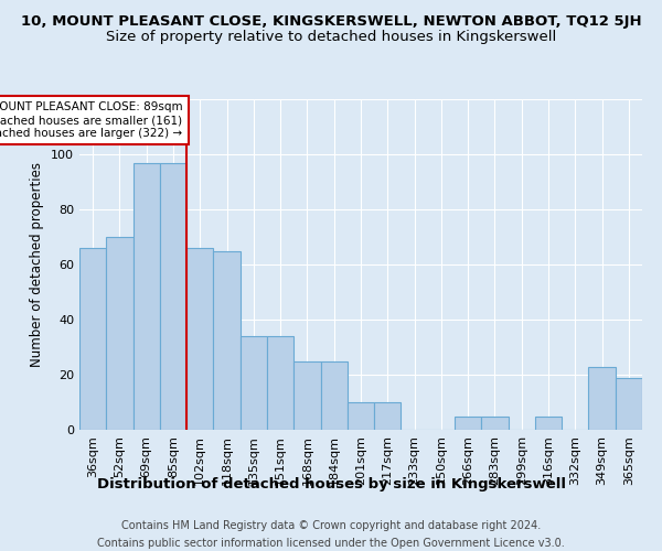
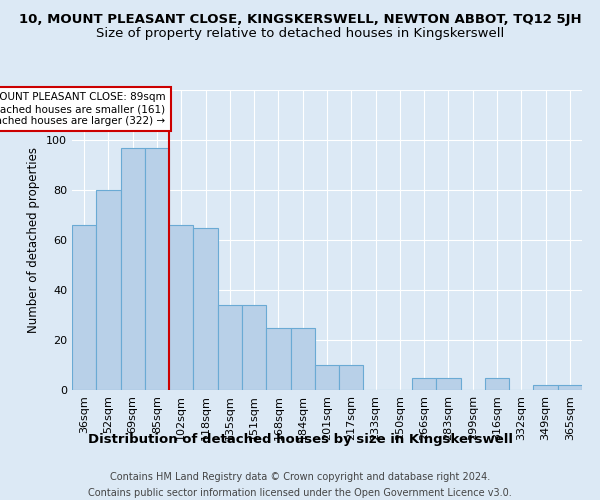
52sqm: 70 -> 80
349sqm: 23 -> 2
365sqm: 19 -> 2
